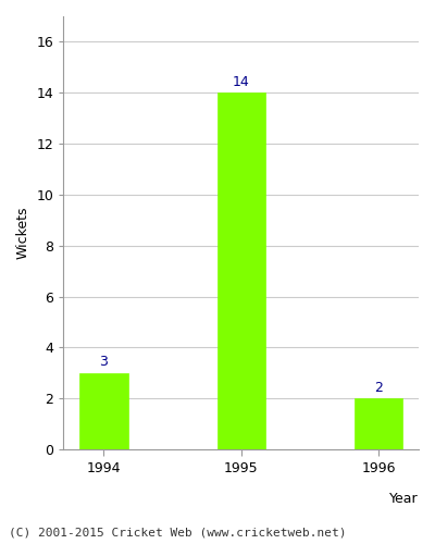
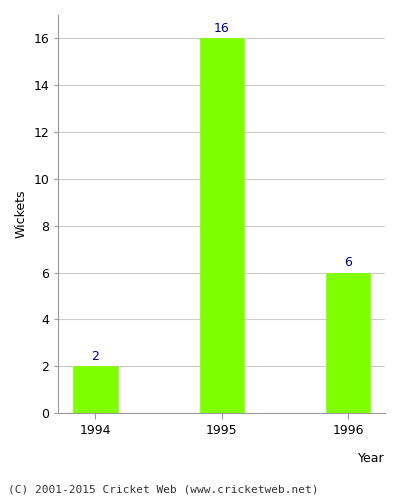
1994: 3 -> 2
1995: 14 -> 16
1996: 2 -> 6
